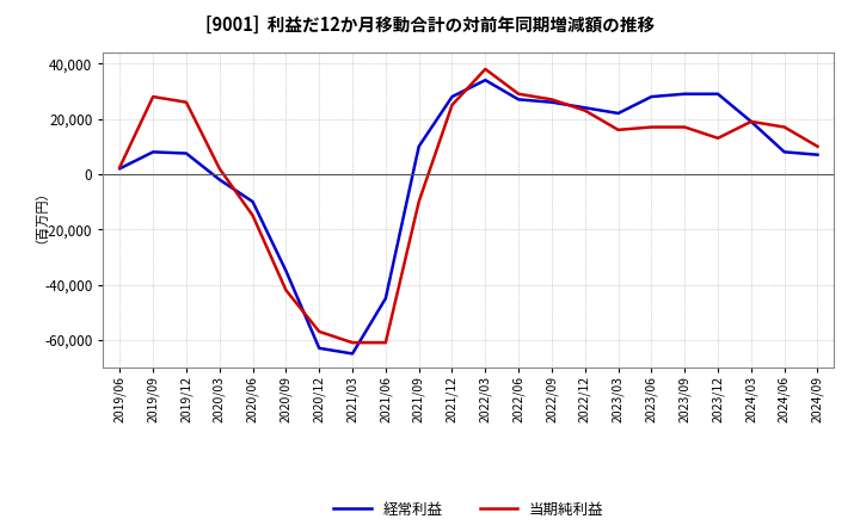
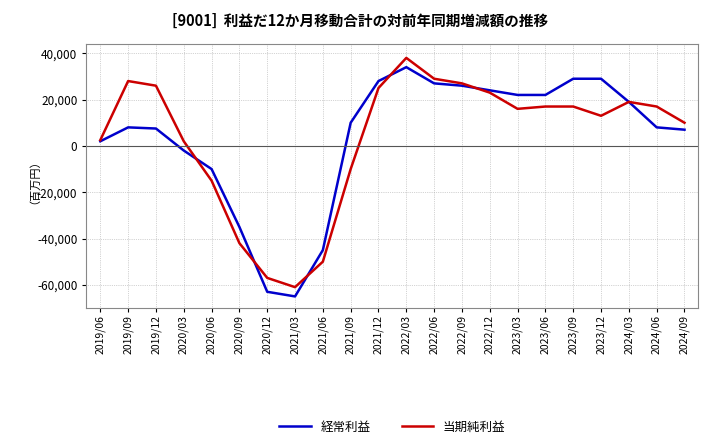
当期純利益/2021/06: -61,000 -> -50,000
経常利益/2023/06: 28,000 -> 22,000
